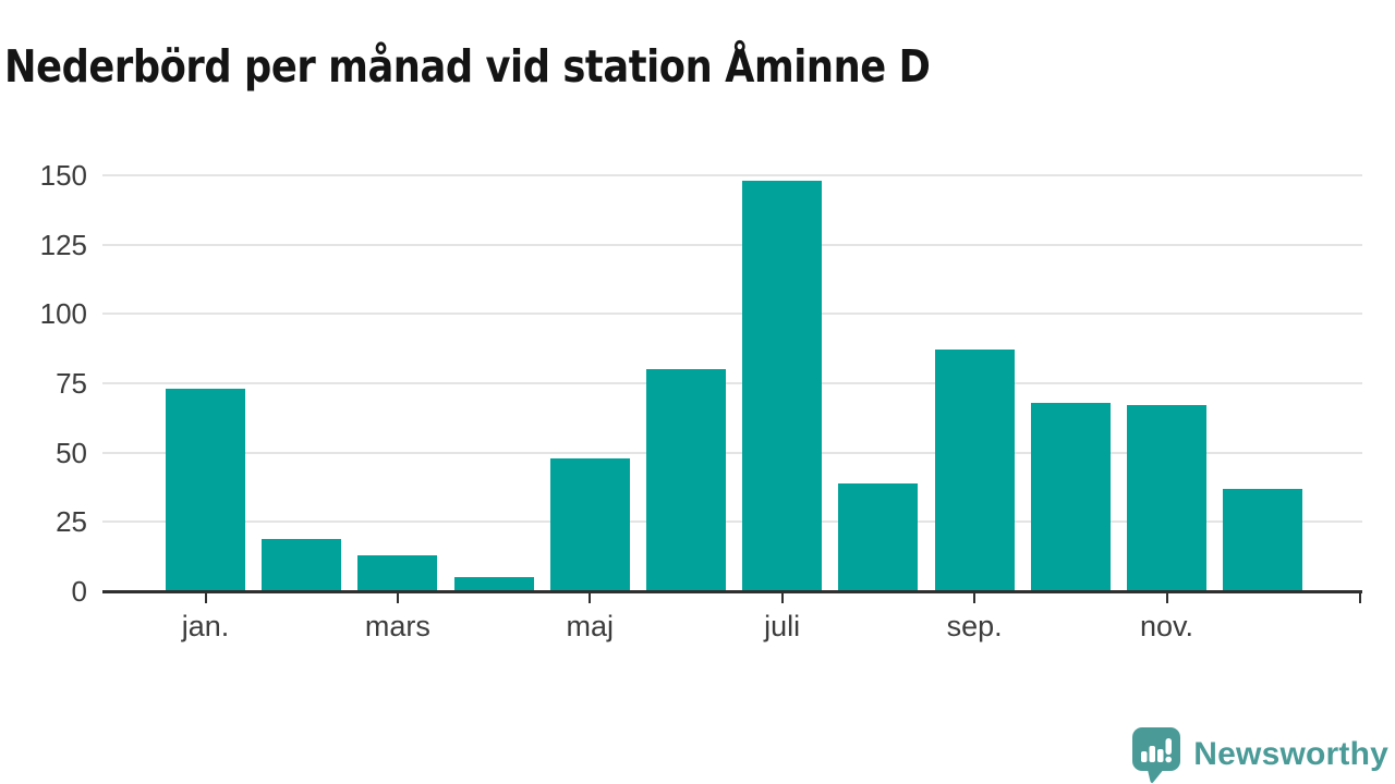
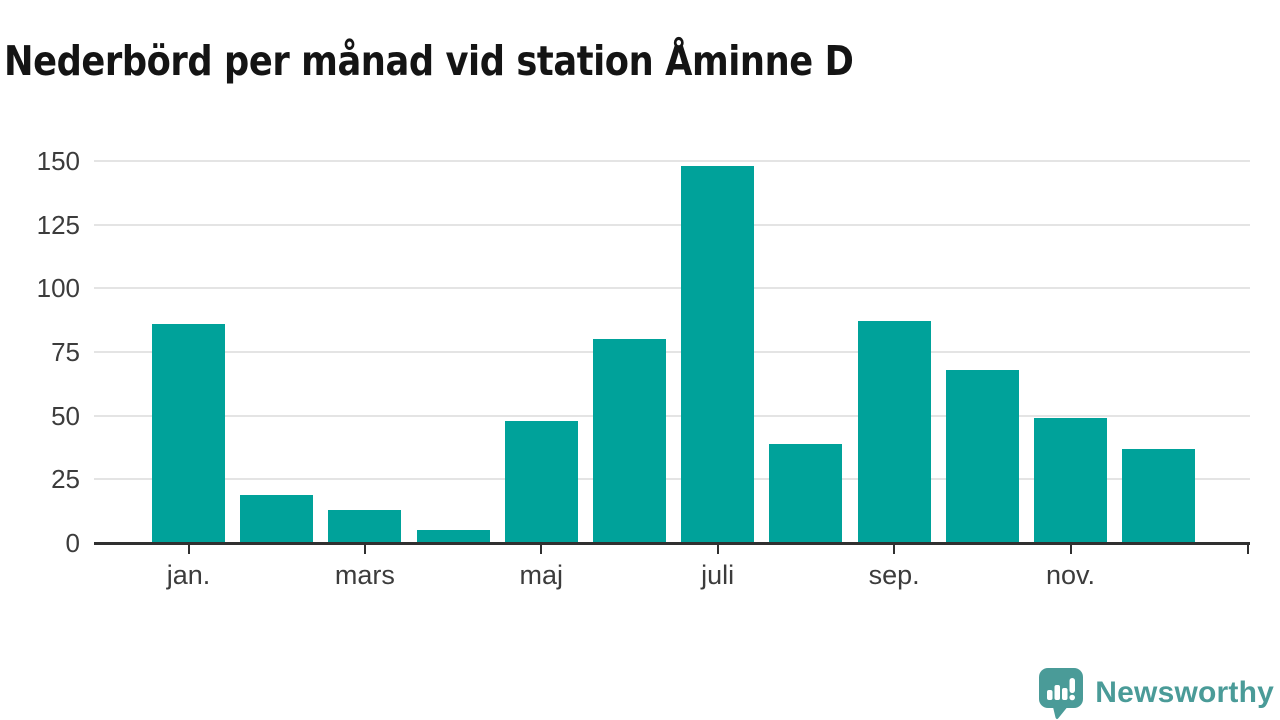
jan.: 73 -> 86
nov.: 67 -> 49
